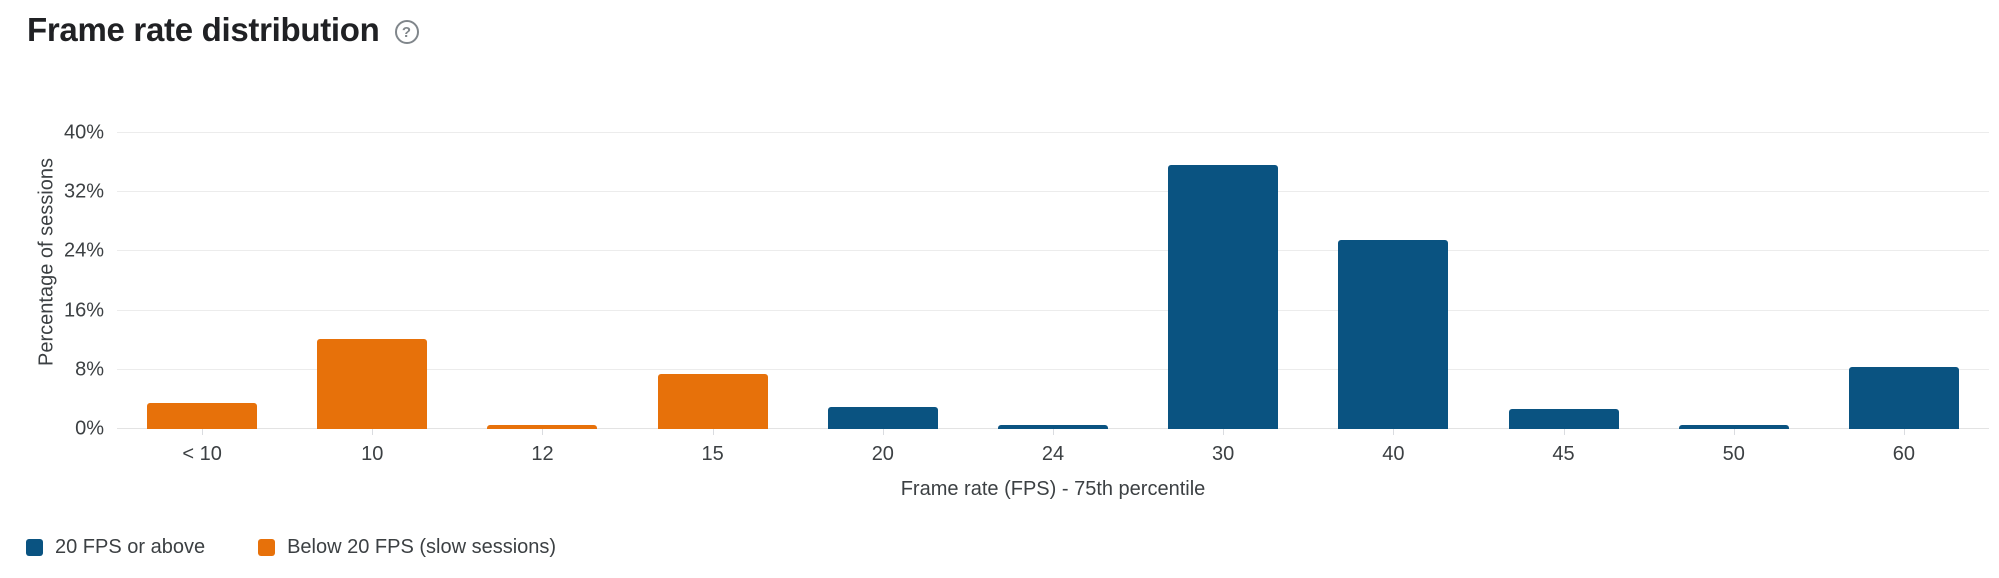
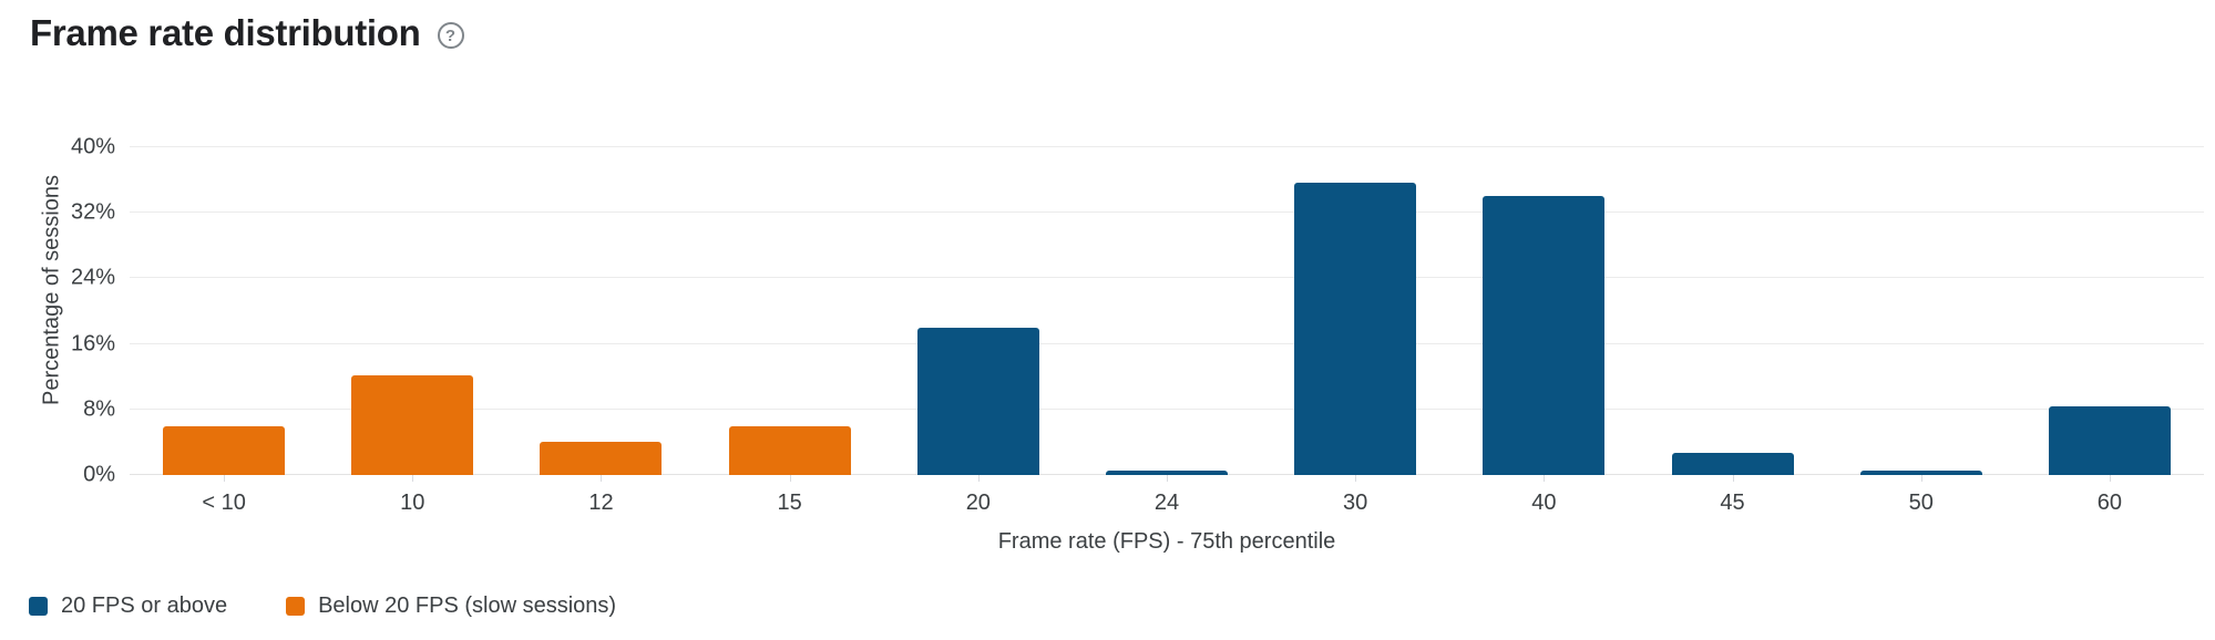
< 10: 4% -> 6%
12: 1% -> 4%
15: 7% -> 6%
20: 3% -> 18%
40: 26% -> 34%
